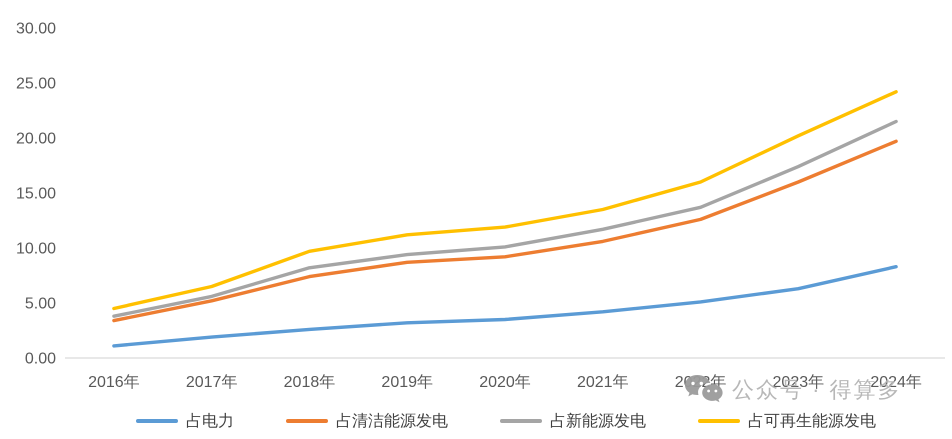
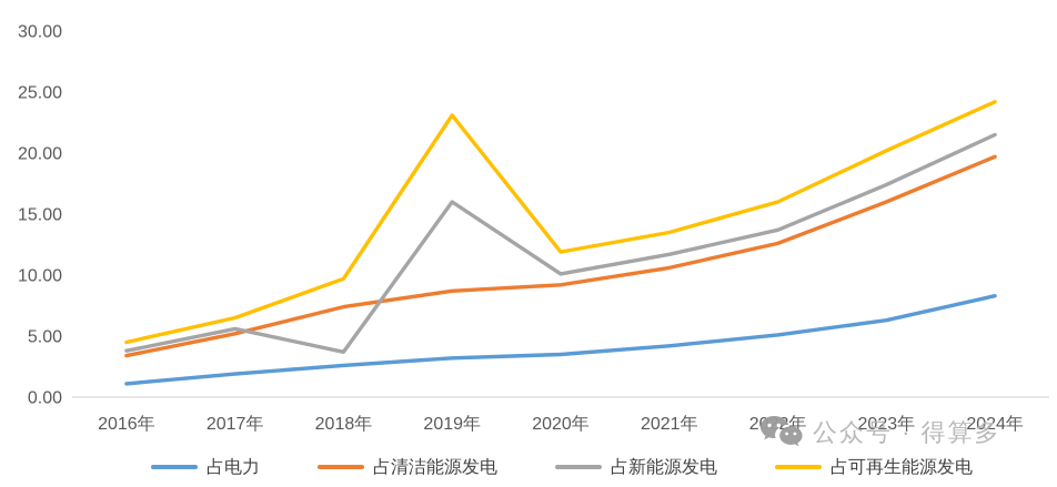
占新能源发电/2018年: 8.2 -> 3.7
占新能源发电/2019年: 9.4 -> 16.0
占可再生能源发电/2019年: 11.2 -> 23.1
